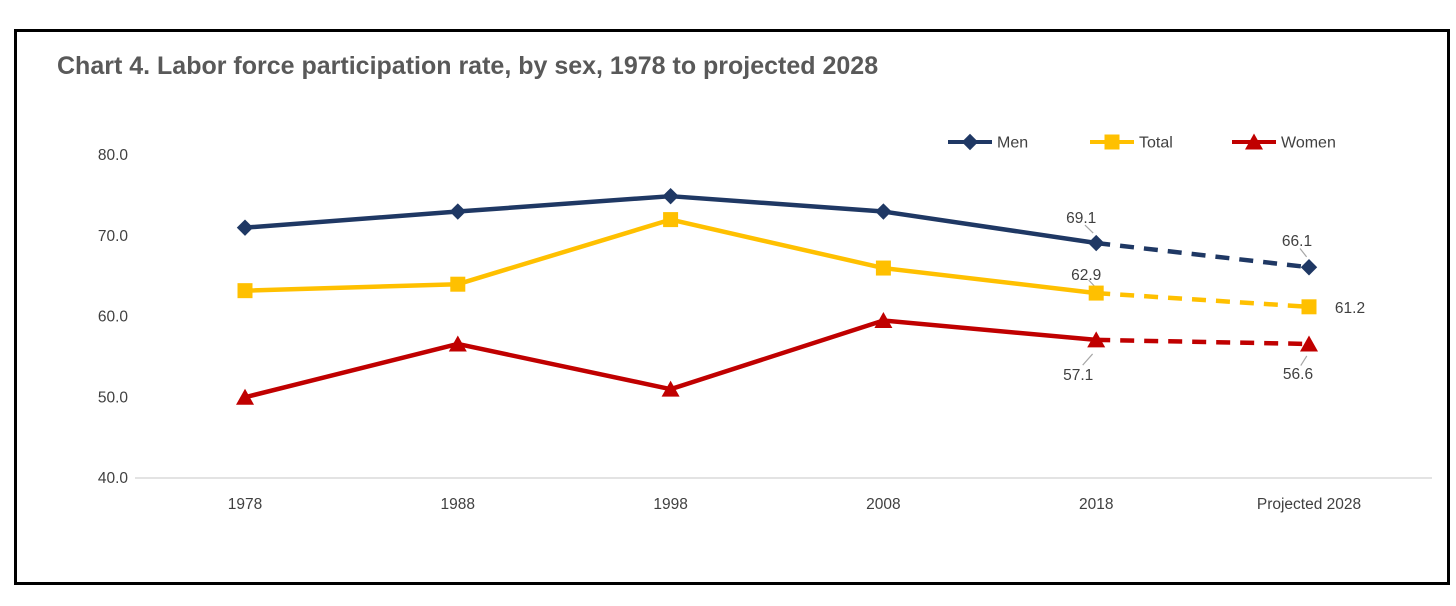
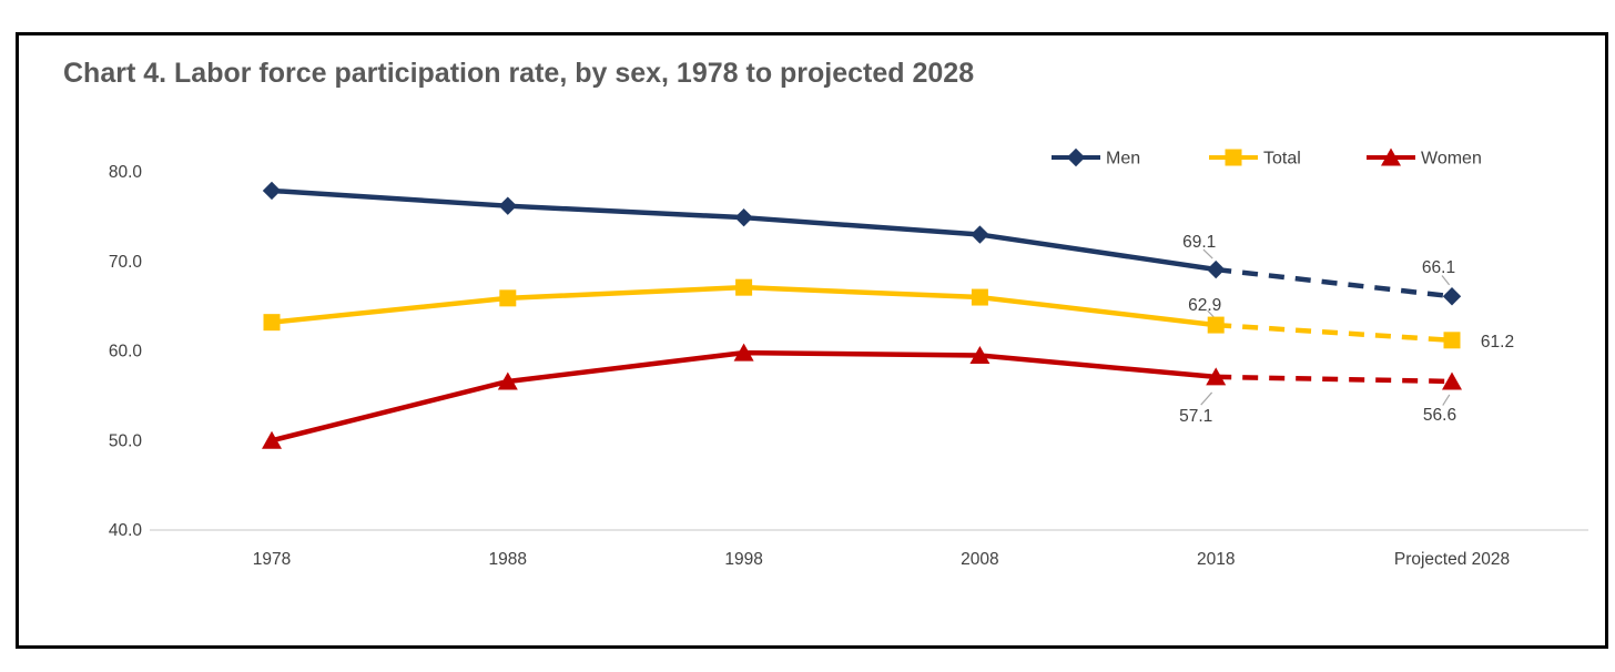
Men/1978: 71 -> 78
Men/1988: 73 -> 76
Total/1988: 64 -> 66
Total/1998: 72 -> 67
Women/1998: 51 -> 60
